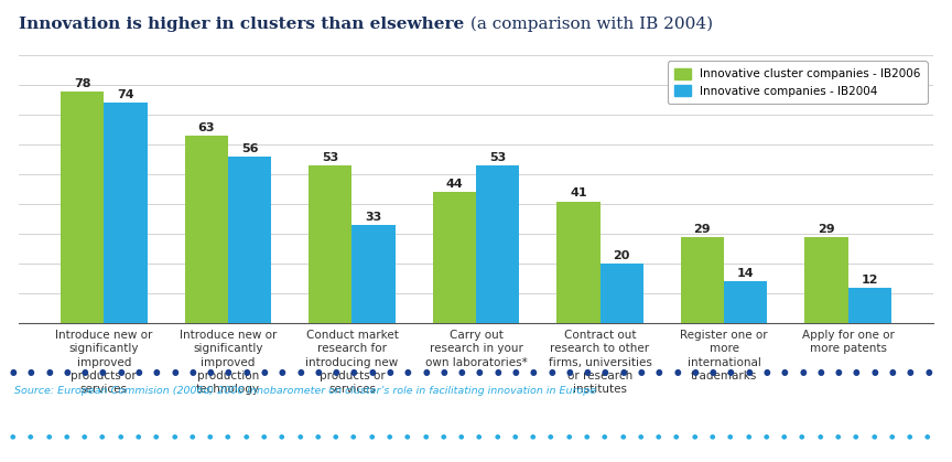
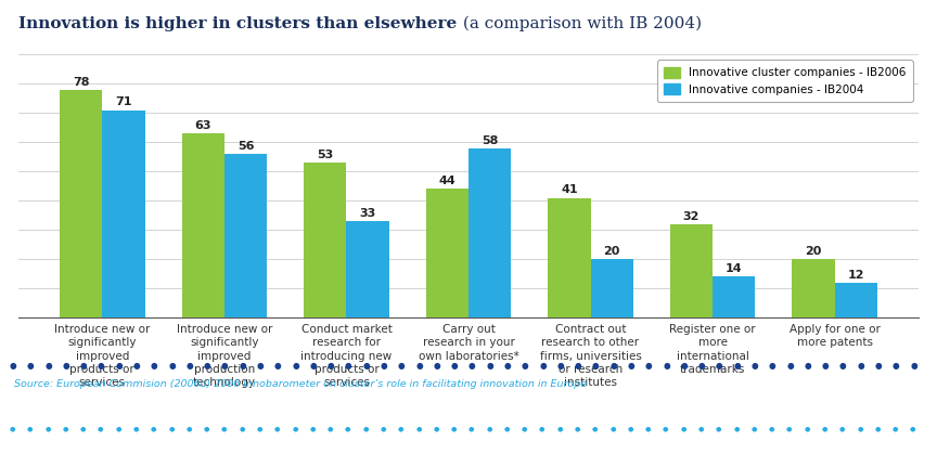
Innovative companies - IB2004/Introduce new or significantly improved products or services: 74 -> 71
Innovative companies - IB2004/Carry out research in your own laboratories*: 53 -> 58
Innovative cluster companies - IB2006/Register one or more international trademarks: 29 -> 32
Innovative cluster companies - IB2006/Apply for one or more patents: 29 -> 20
